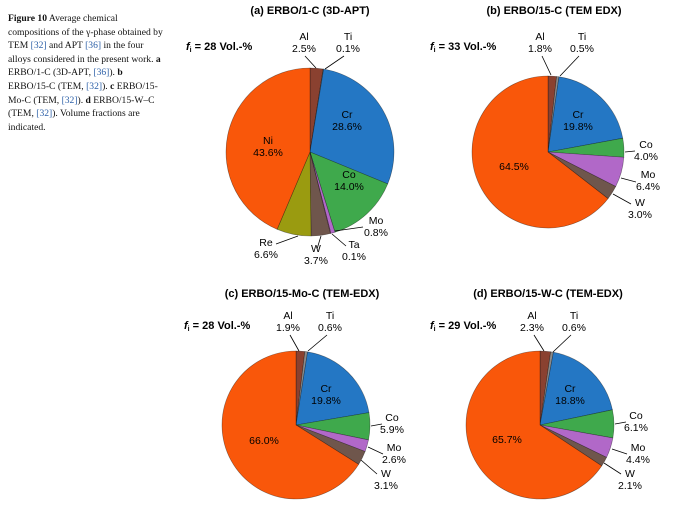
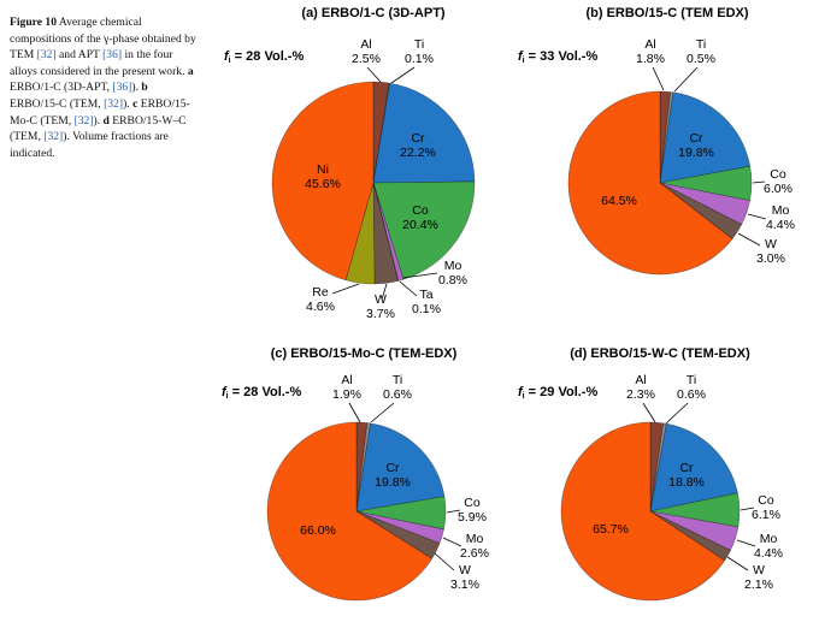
(a) ERBO/1-C (3D-APT)/Cr: 28.6% -> 22.2%
(a) ERBO/1-C (3D-APT)/Co: 14.0% -> 20.4%
(a) ERBO/1-C (3D-APT)/Re: 6.6% -> 4.6%
(a) ERBO/1-C (3D-APT)/Ni: 43.6% -> 45.6%
(b) ERBO/15-C (TEM EDX)/Co: 4.0% -> 6.0%
(b) ERBO/15-C (TEM EDX)/Mo: 6.4% -> 4.4%
